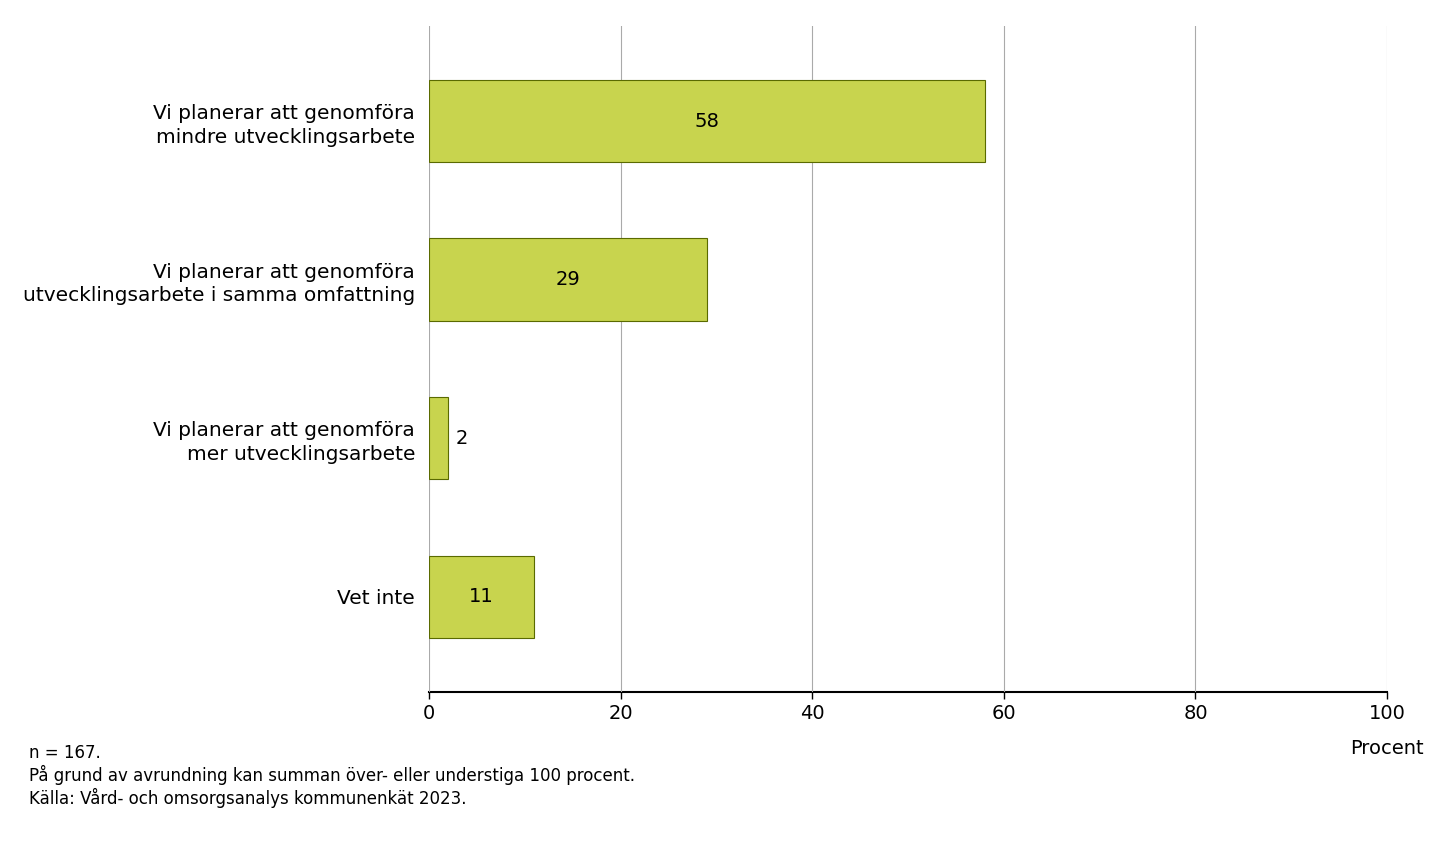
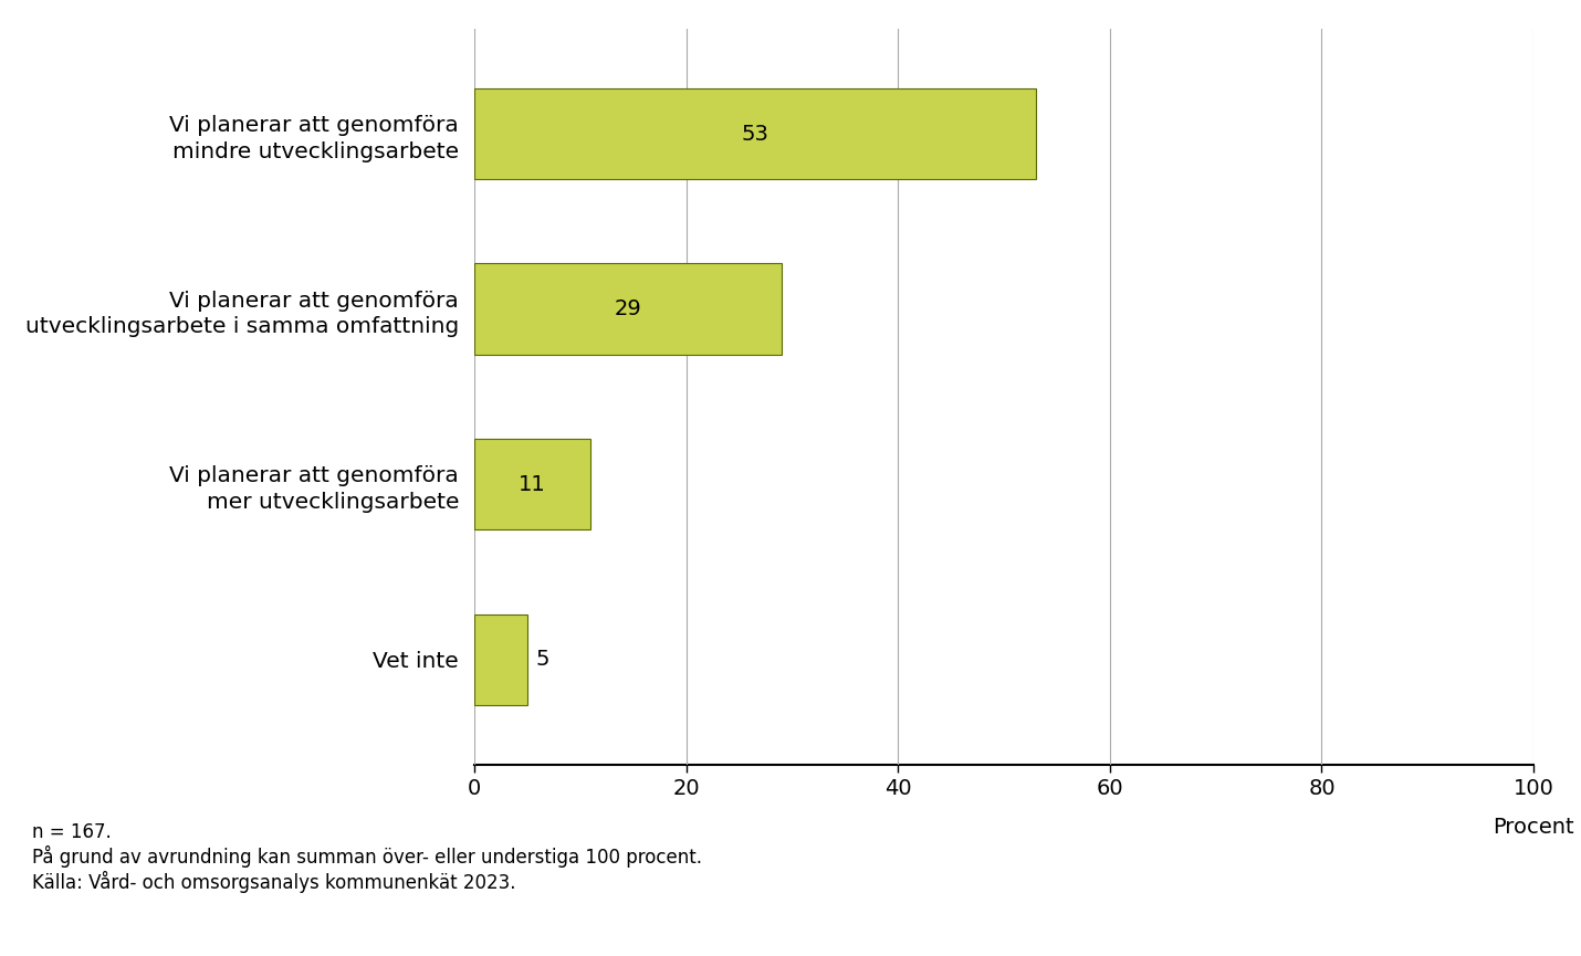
Vi planerar att genomföra mindre utvecklingsarbete: 58 -> 53
Vi planerar att genomföra mer utvecklingsarbete: 2 -> 11
Vet inte: 11 -> 5
